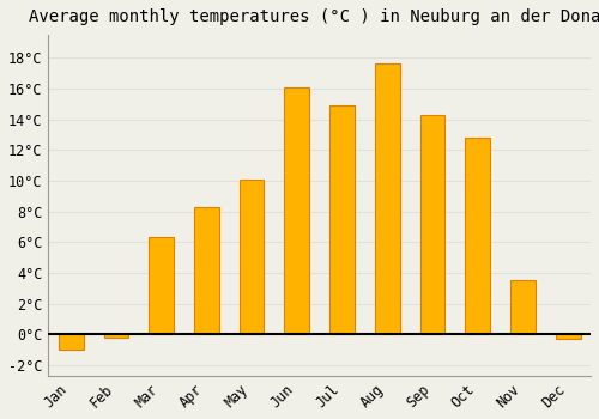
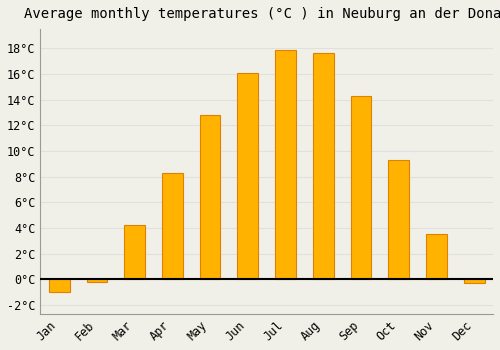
Mar: 6.3°C -> 4.2°C
May: 10.1°C -> 12.8°C
Jul: 14.9°C -> 17.9°C
Oct: 12.8°C -> 9.3°C
